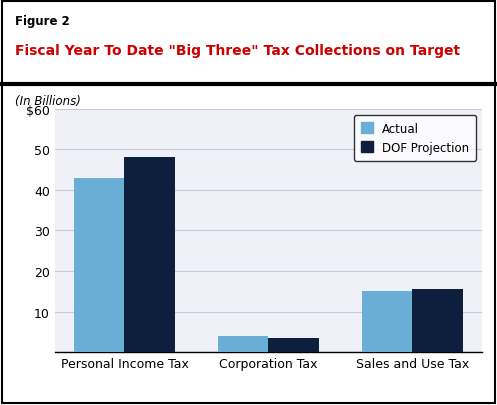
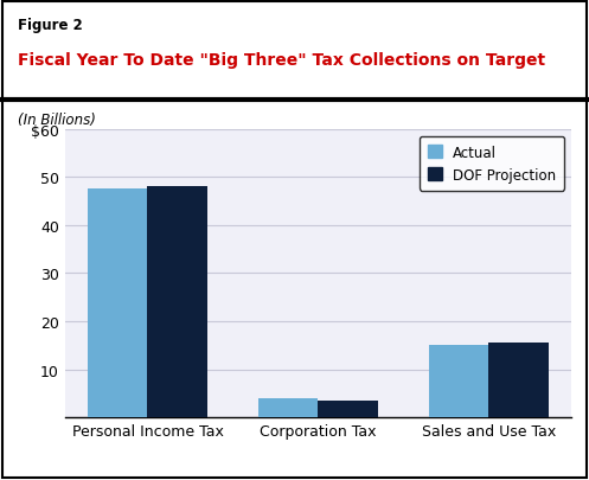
Actual/Personal Income Tax: 43.0 -> 47.5
